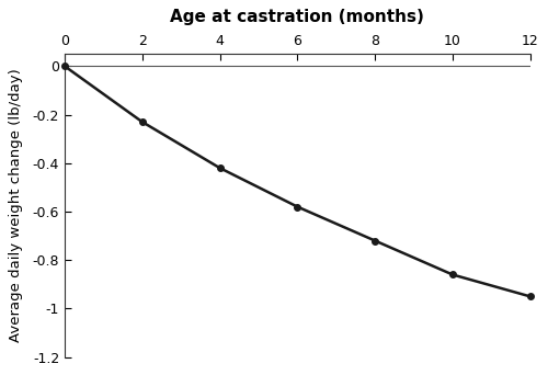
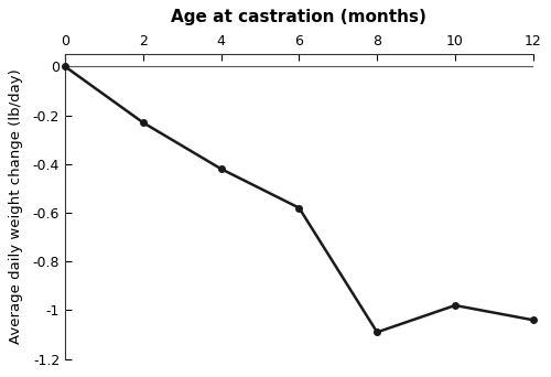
8: -0.72 -> -1.09
10: -0.86 -> -0.98
12: -0.95 -> -1.04
